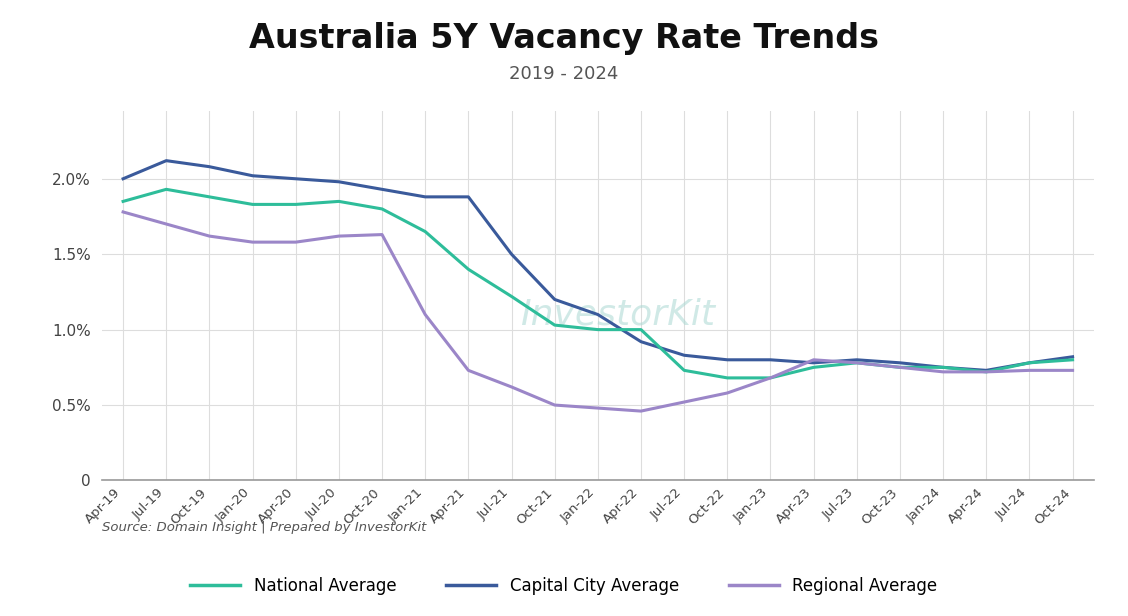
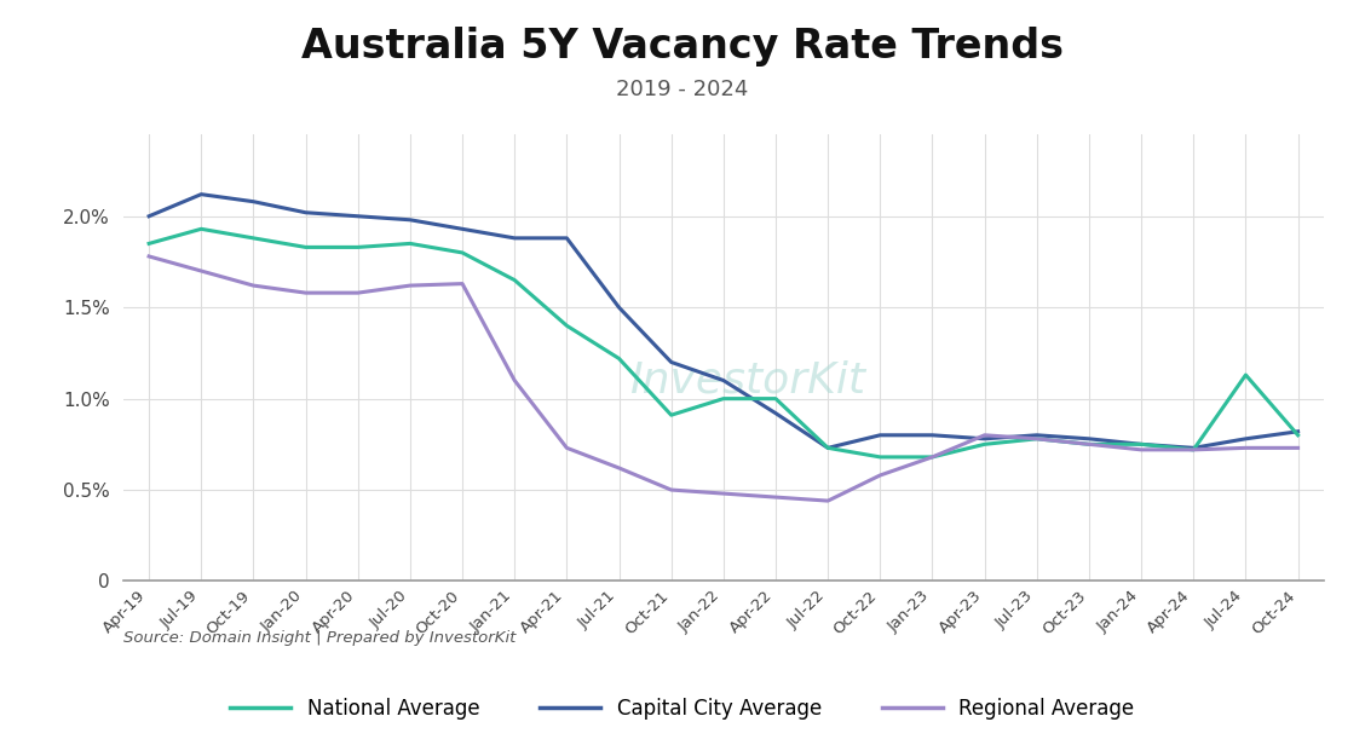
National Average/Oct-21: 1.03% -> 0.91%
Capital City Average/Jul-22: 0.83% -> 0.73%
Regional Average/Jul-22: 0.52% -> 0.44%
National Average/Jul-24: 0.78% -> 1.13%
